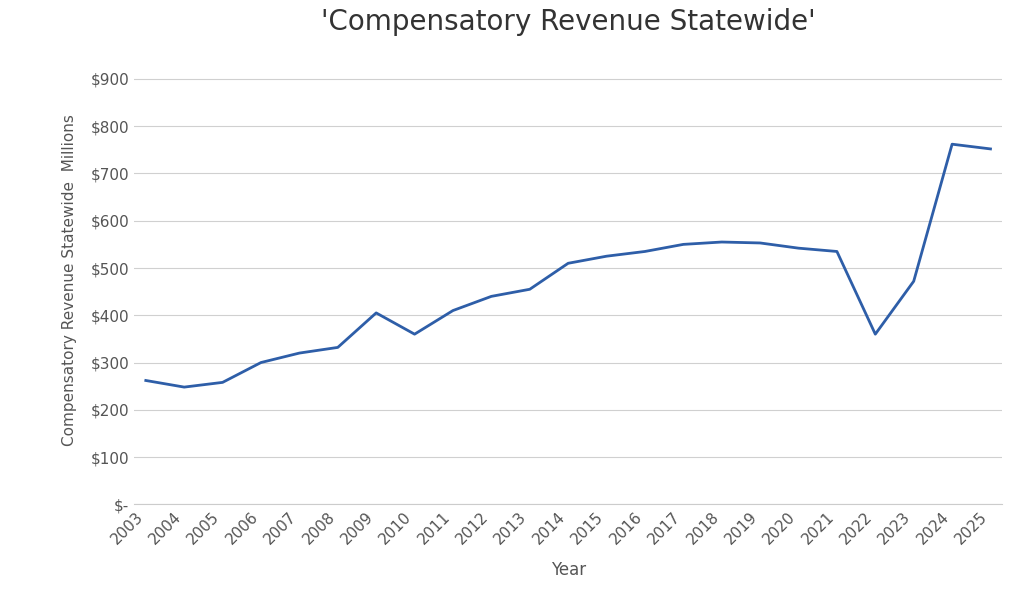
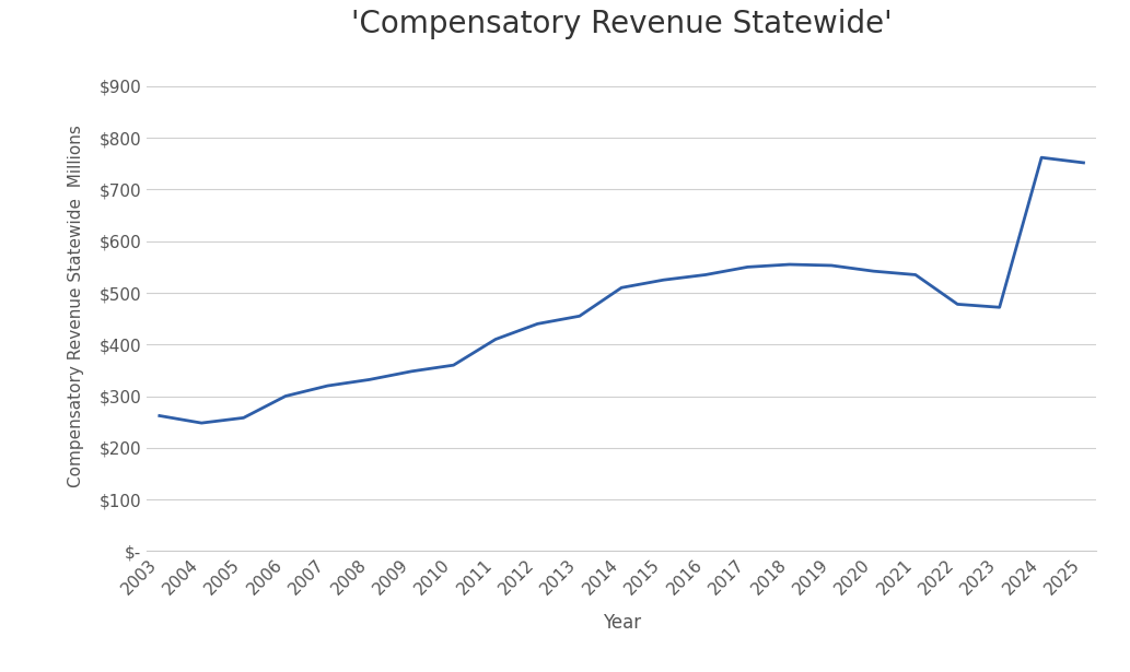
2009: $405 -> $348
2022: $360 -> $478
